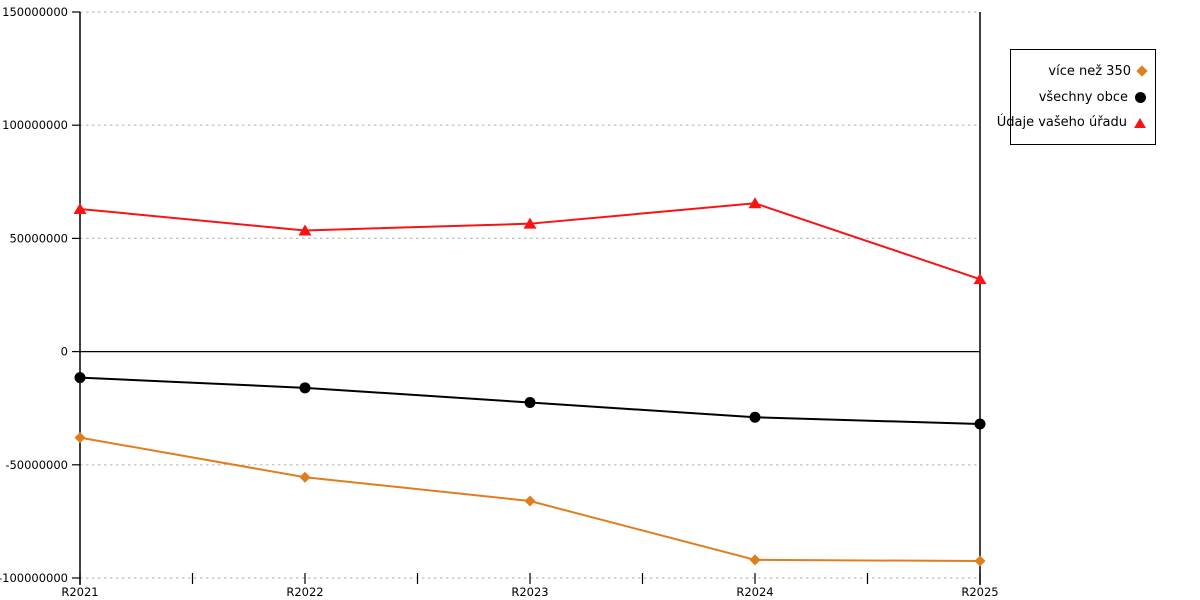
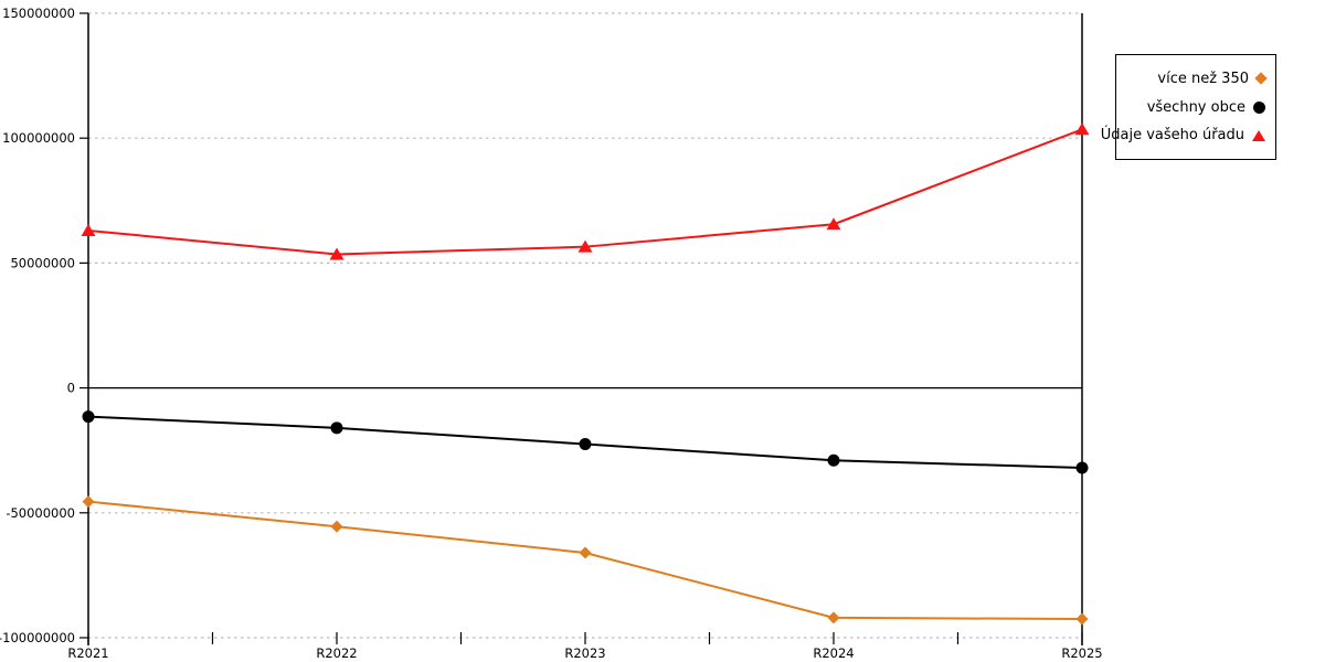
více než 350/R2021: -38000000 -> -46000000
Údaje vašeho úřadu/R2025: 32000000 -> 104000000
